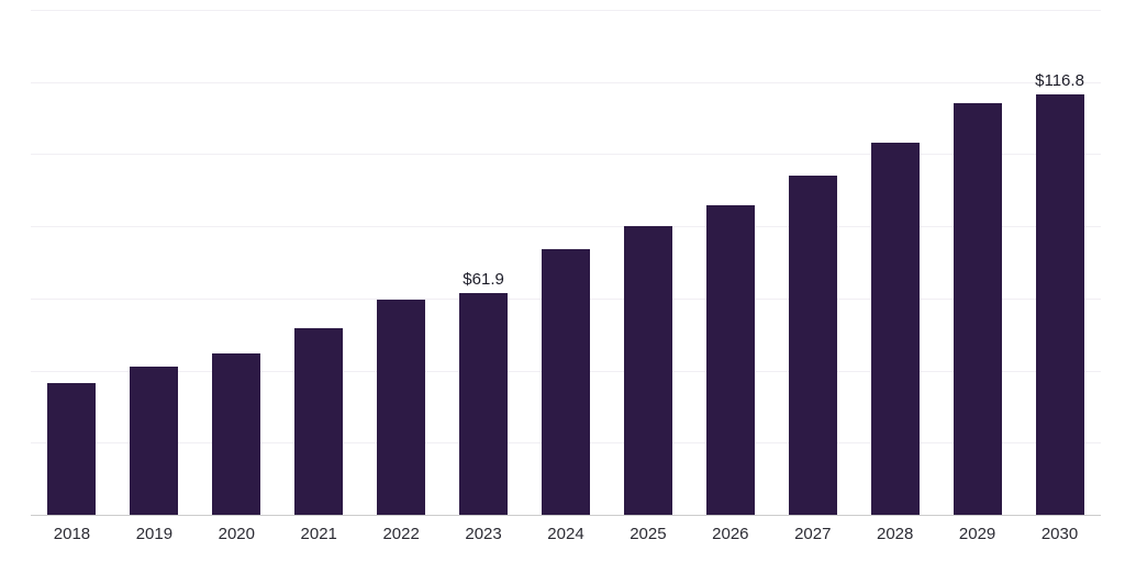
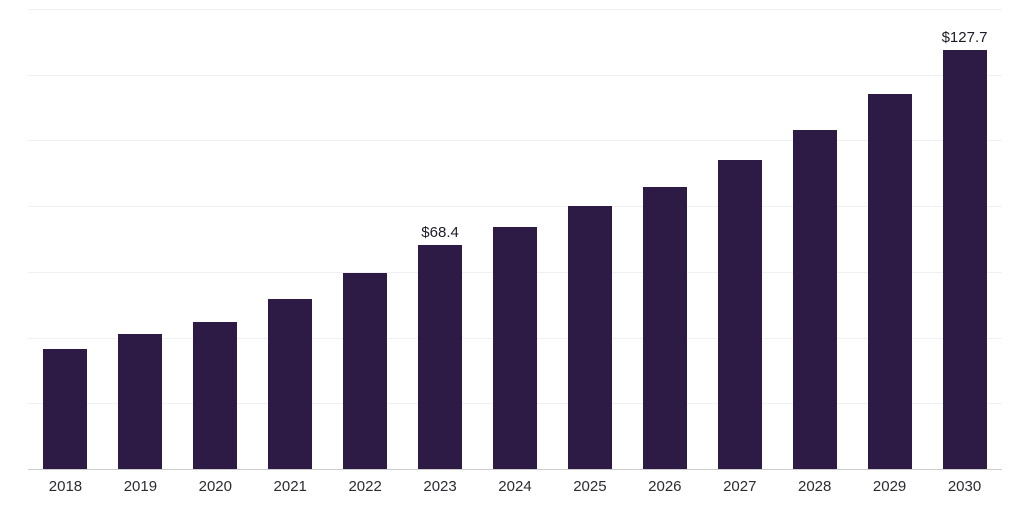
2023: $61.9 -> $68.4
2030: $116.8 -> $127.7
